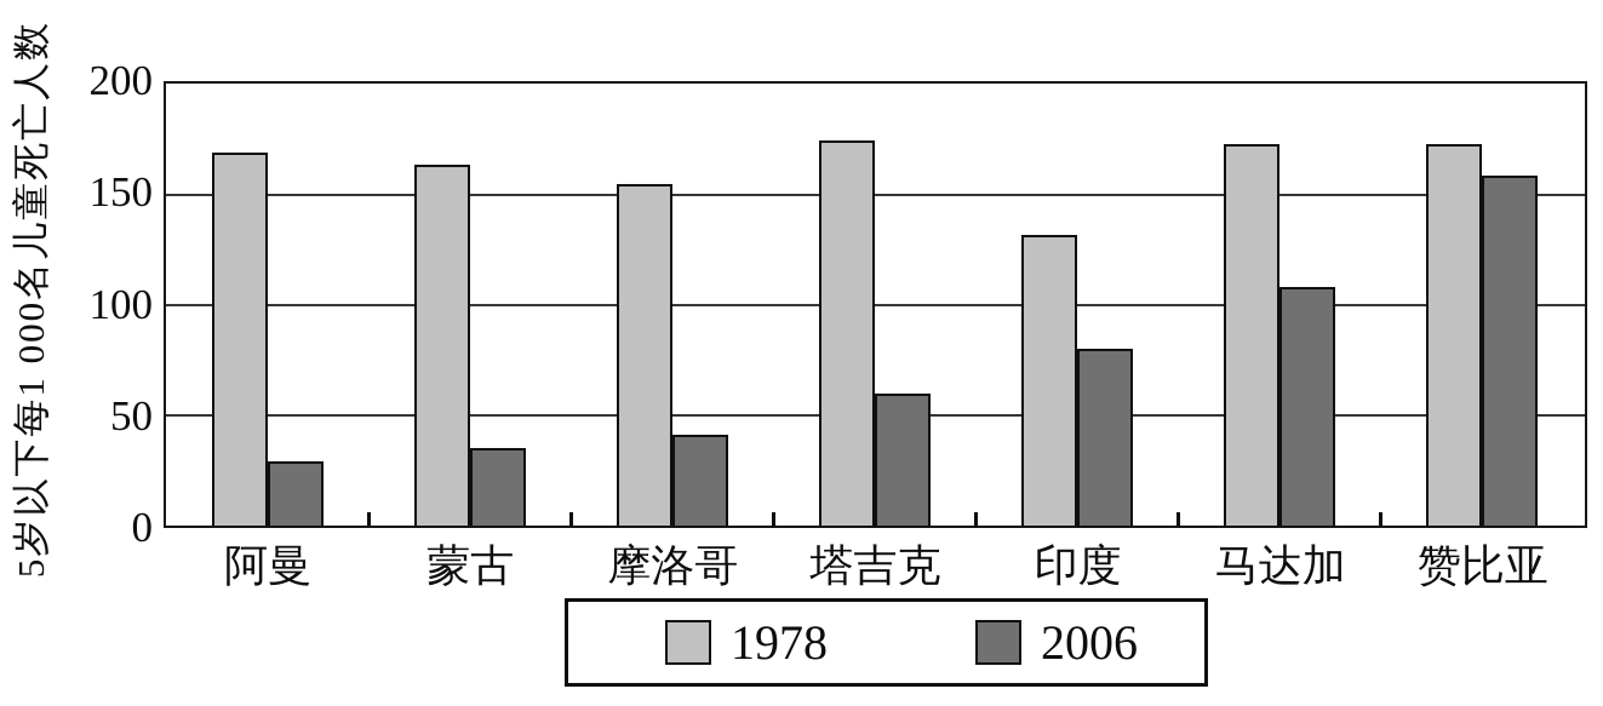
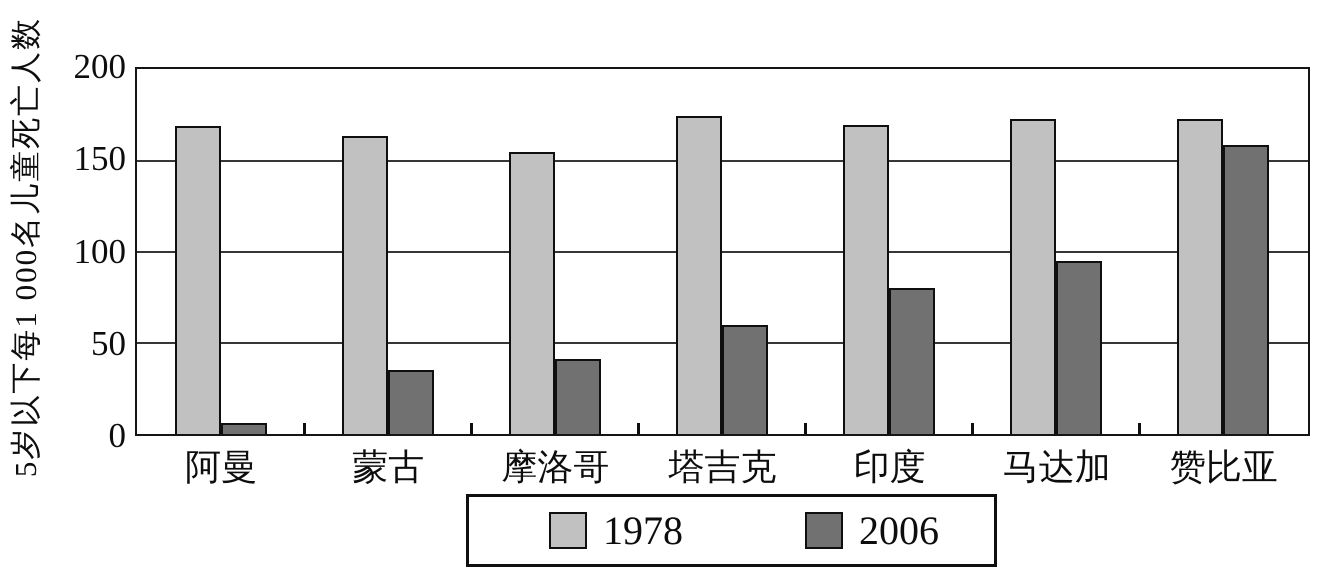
2006/阿曼: 29 -> 6
1978/印度: 132 -> 170
2006/马达加: 108 -> 95
